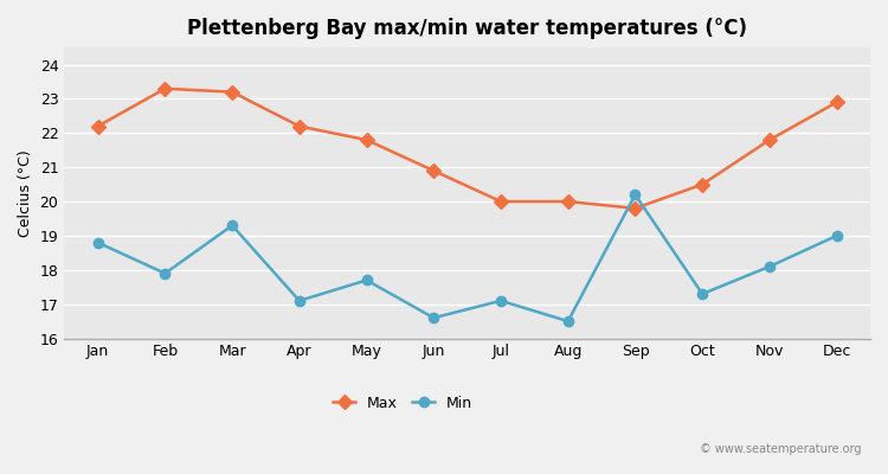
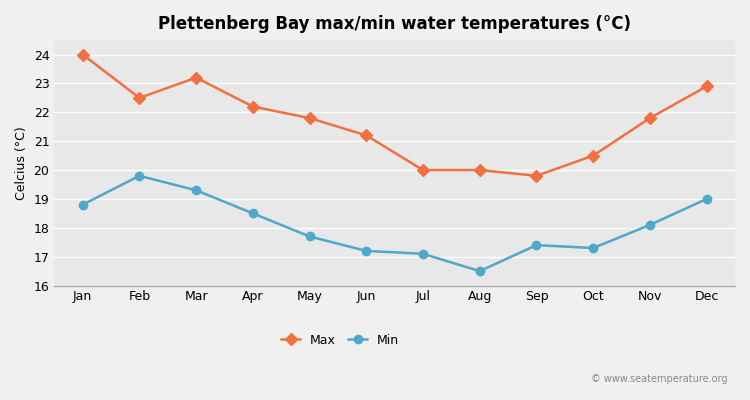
Max/Jan: 22.2 -> 24.0
Max/Feb: 23.3 -> 22.5
Min/Feb: 17.9 -> 19.8
Min/Apr: 17.1 -> 18.5
Max/Jun: 20.9 -> 21.2
Min/Jun: 16.6 -> 17.2
Min/Sep: 20.2 -> 17.4
